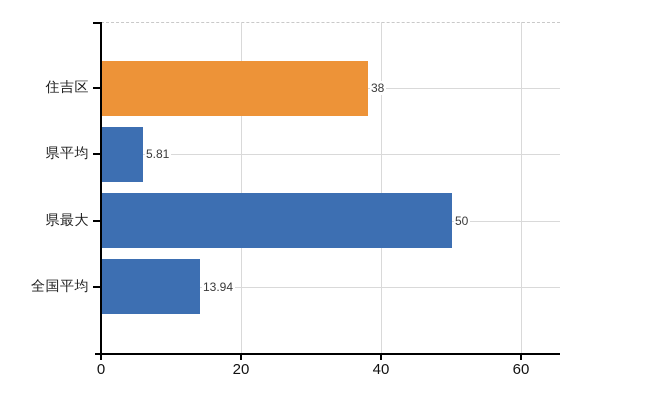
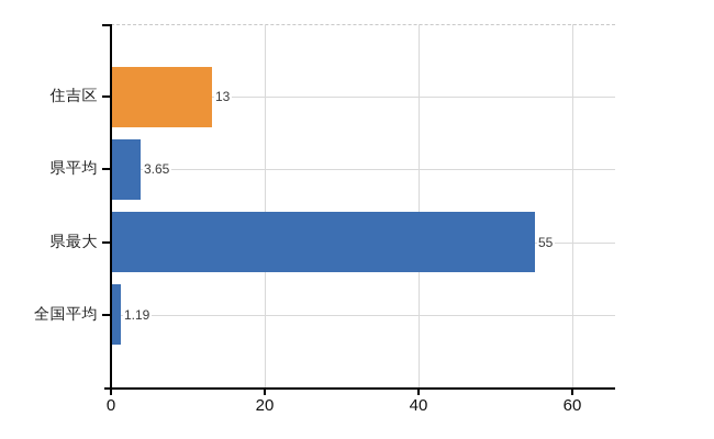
住吉区: 38 -> 13
県平均: 5.81 -> 3.65
県最大: 50 -> 55
全国平均: 13.94 -> 1.19
